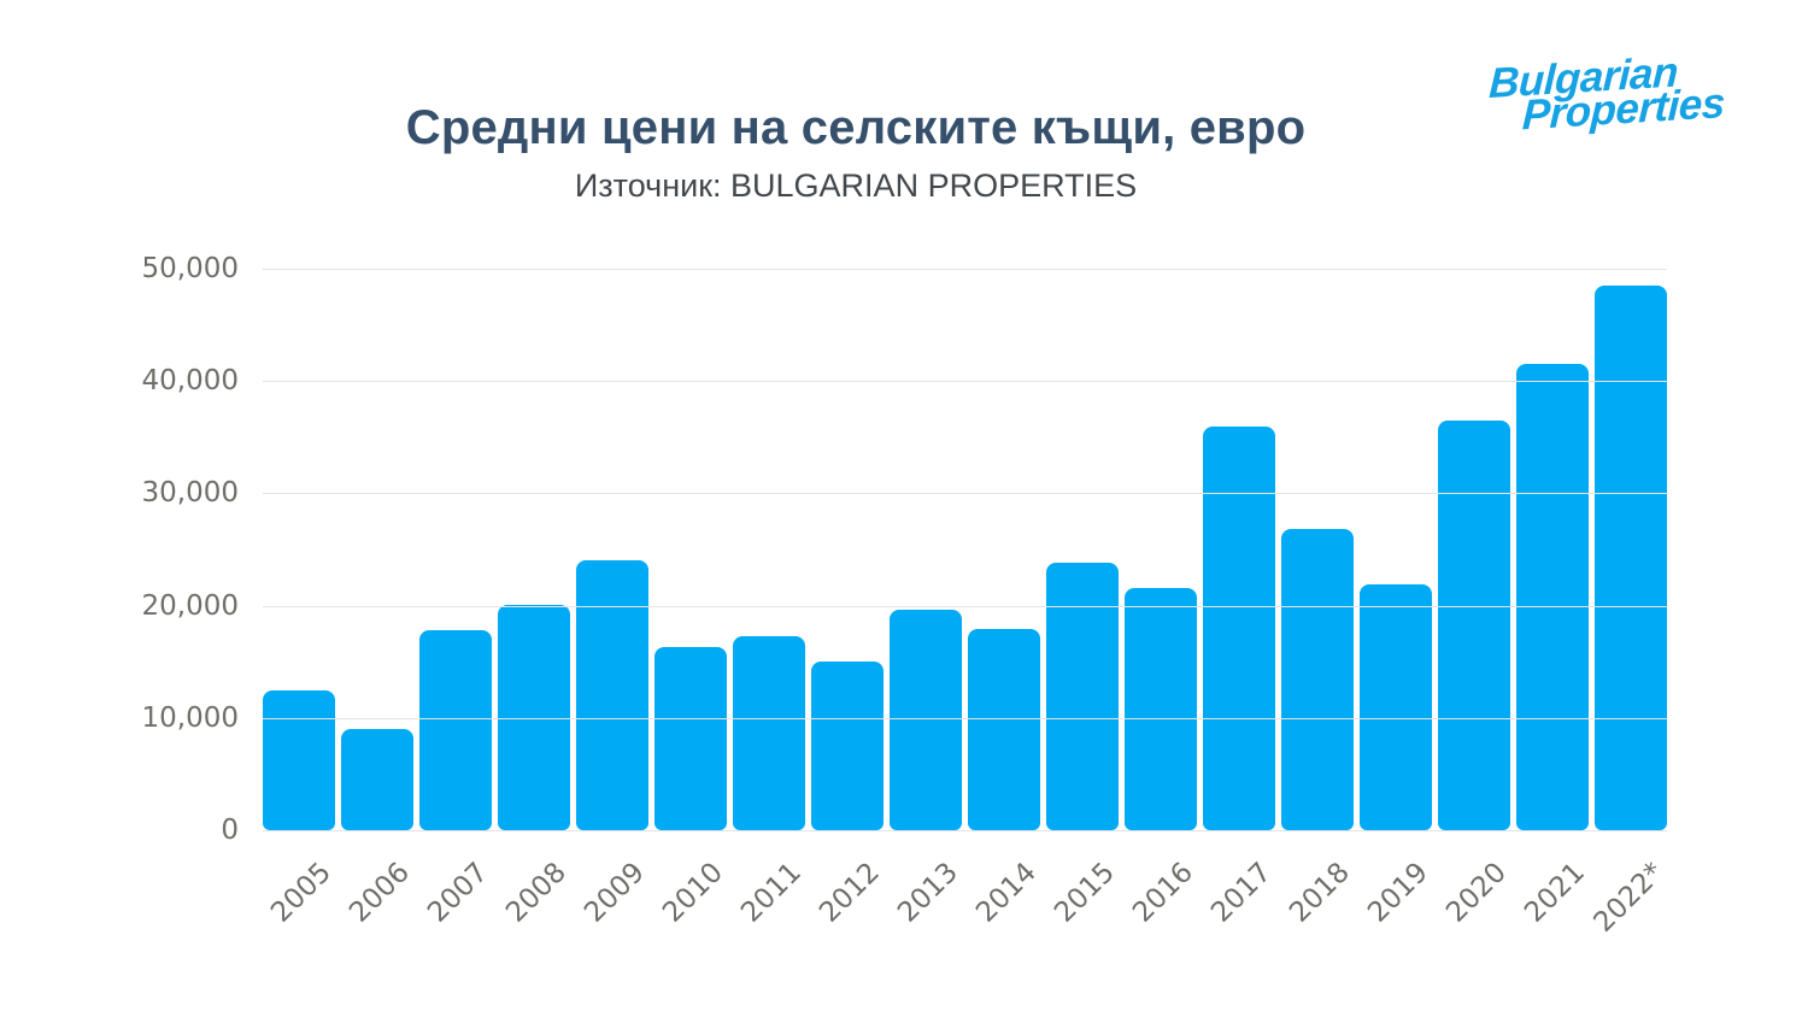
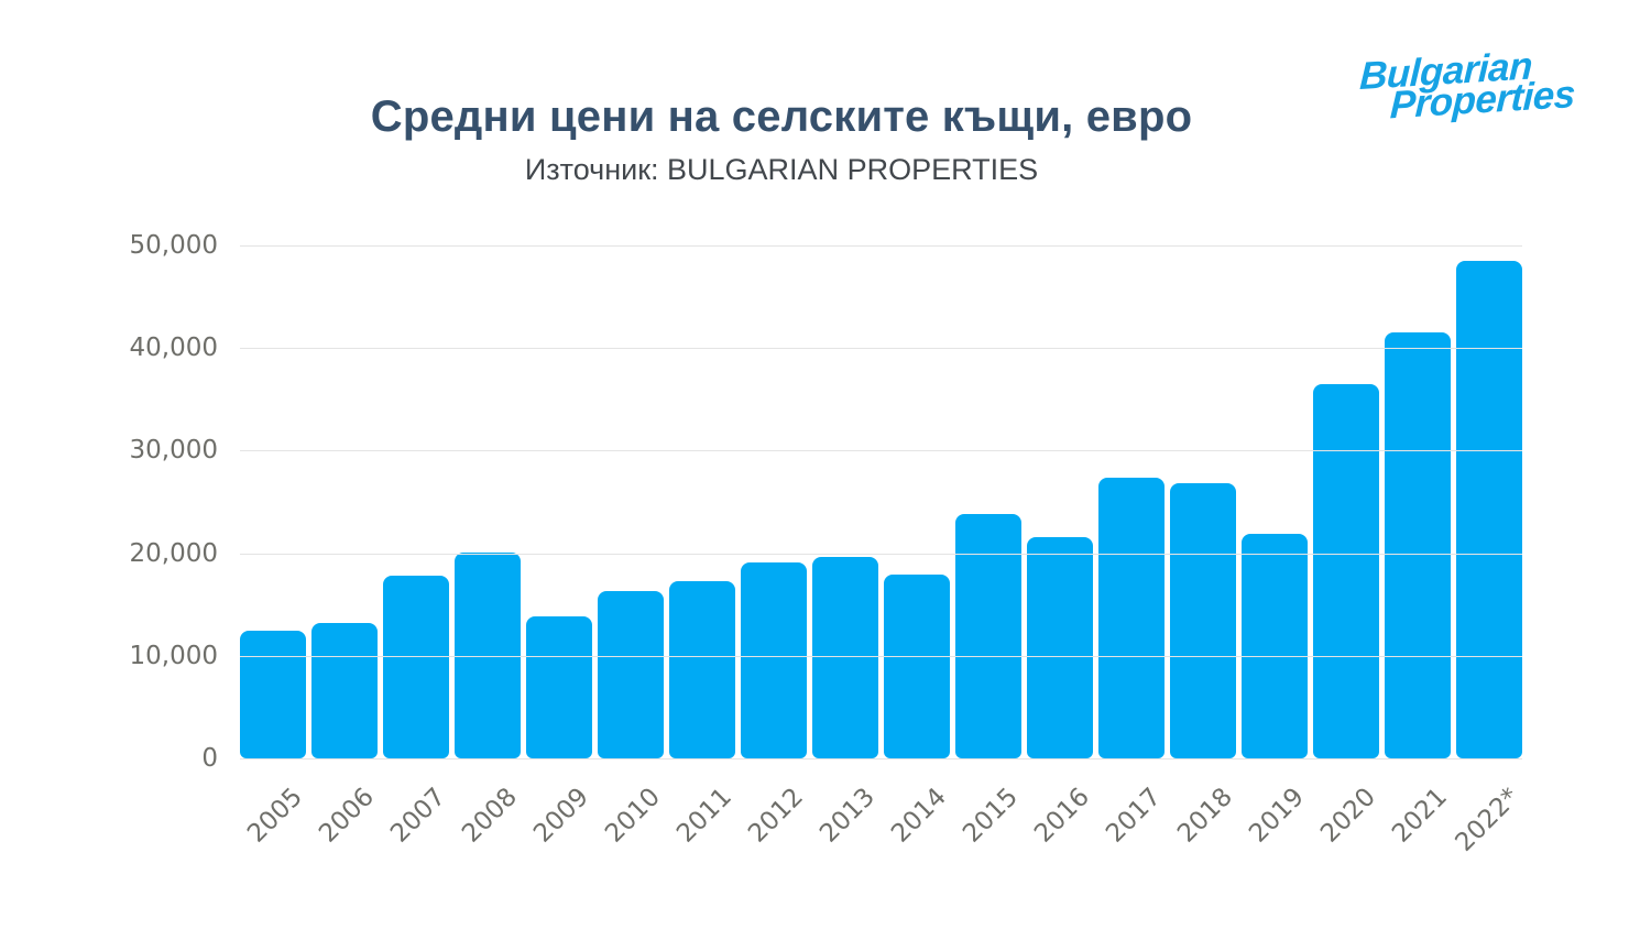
2006: 9000 -> 13000
2009: 24000 -> 14000
2012: 15000 -> 19000
2017: 36000 -> 27000
